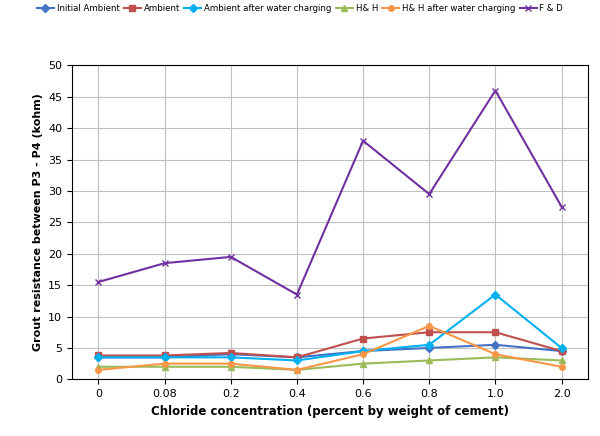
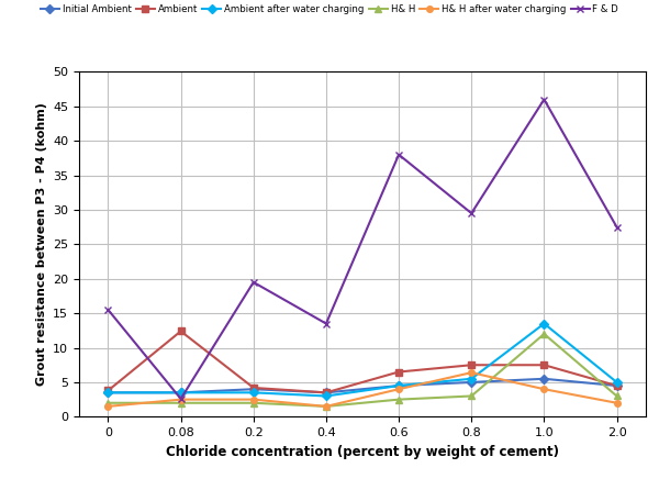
Ambient/0.08: 3.8 -> 12.4
F & D/0.08: 18.5 -> 2.6
H& H after water charging/0.8: 8.5 -> 6.4
H& H/1.0: 3.5 -> 12.0
